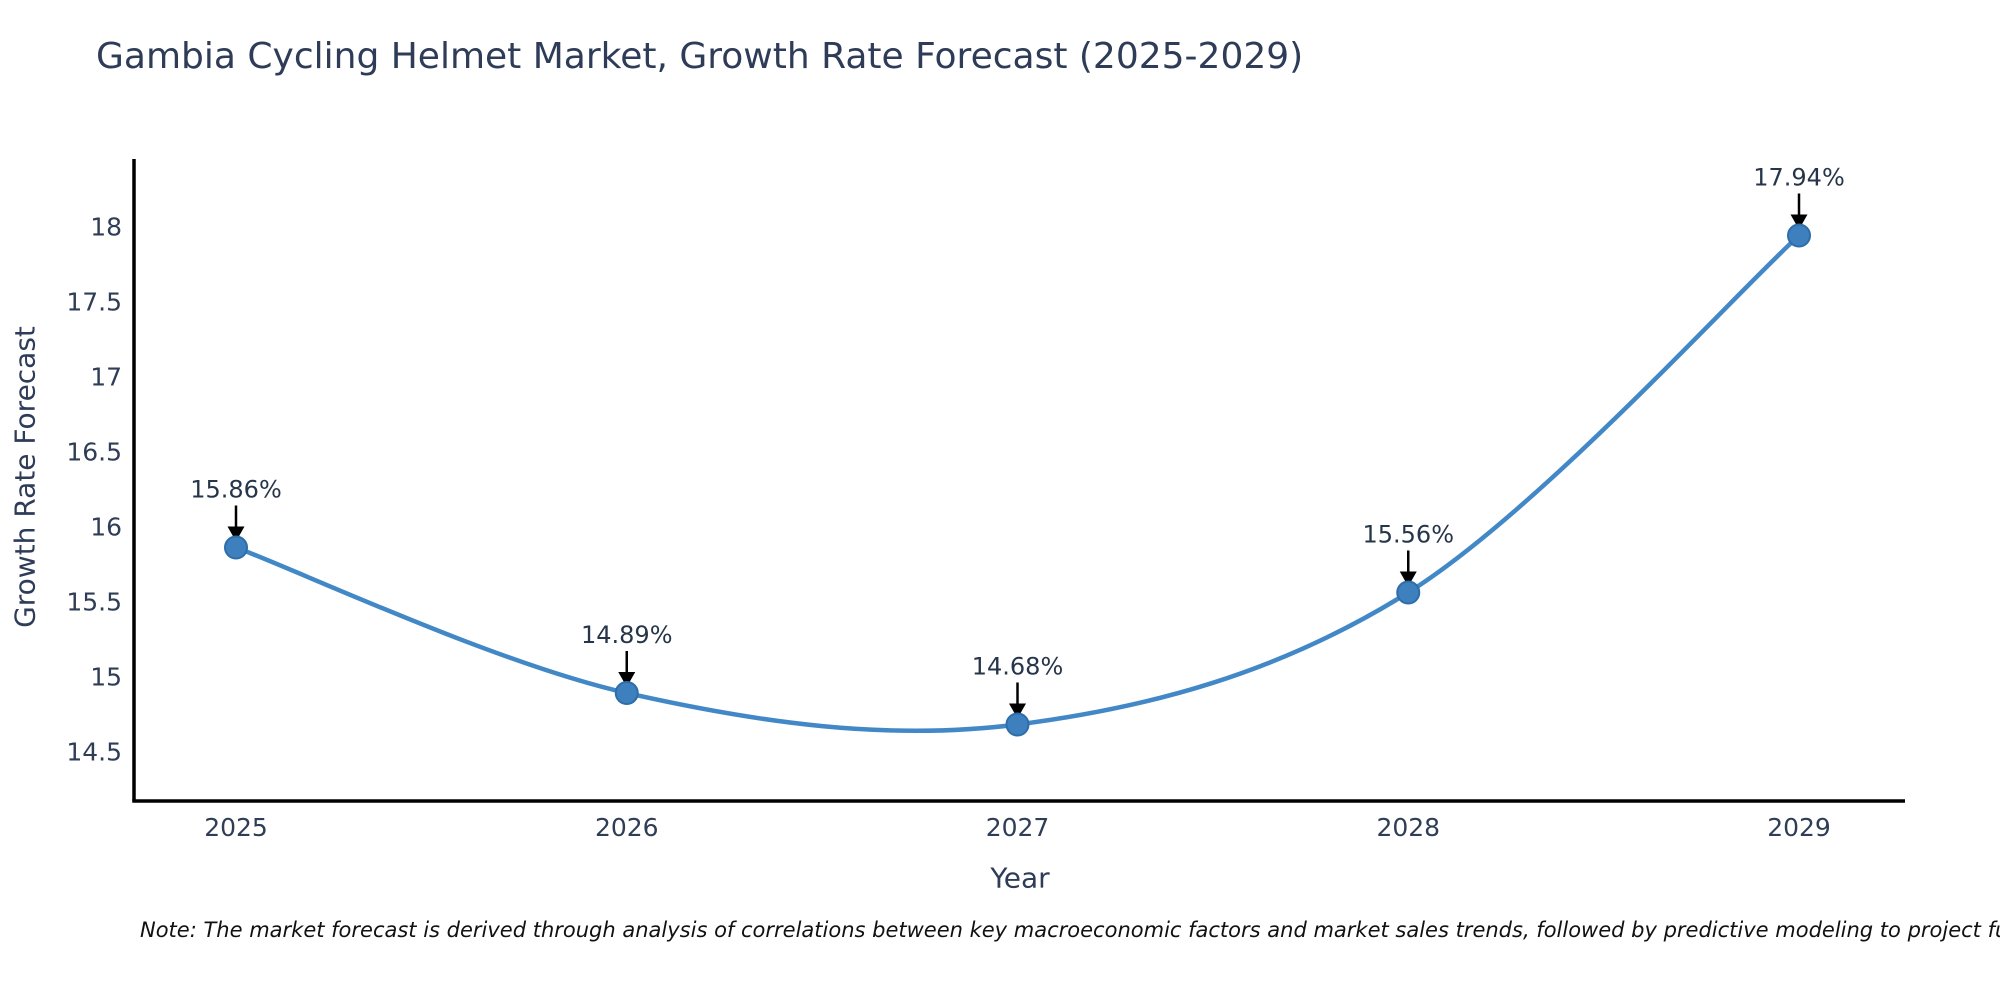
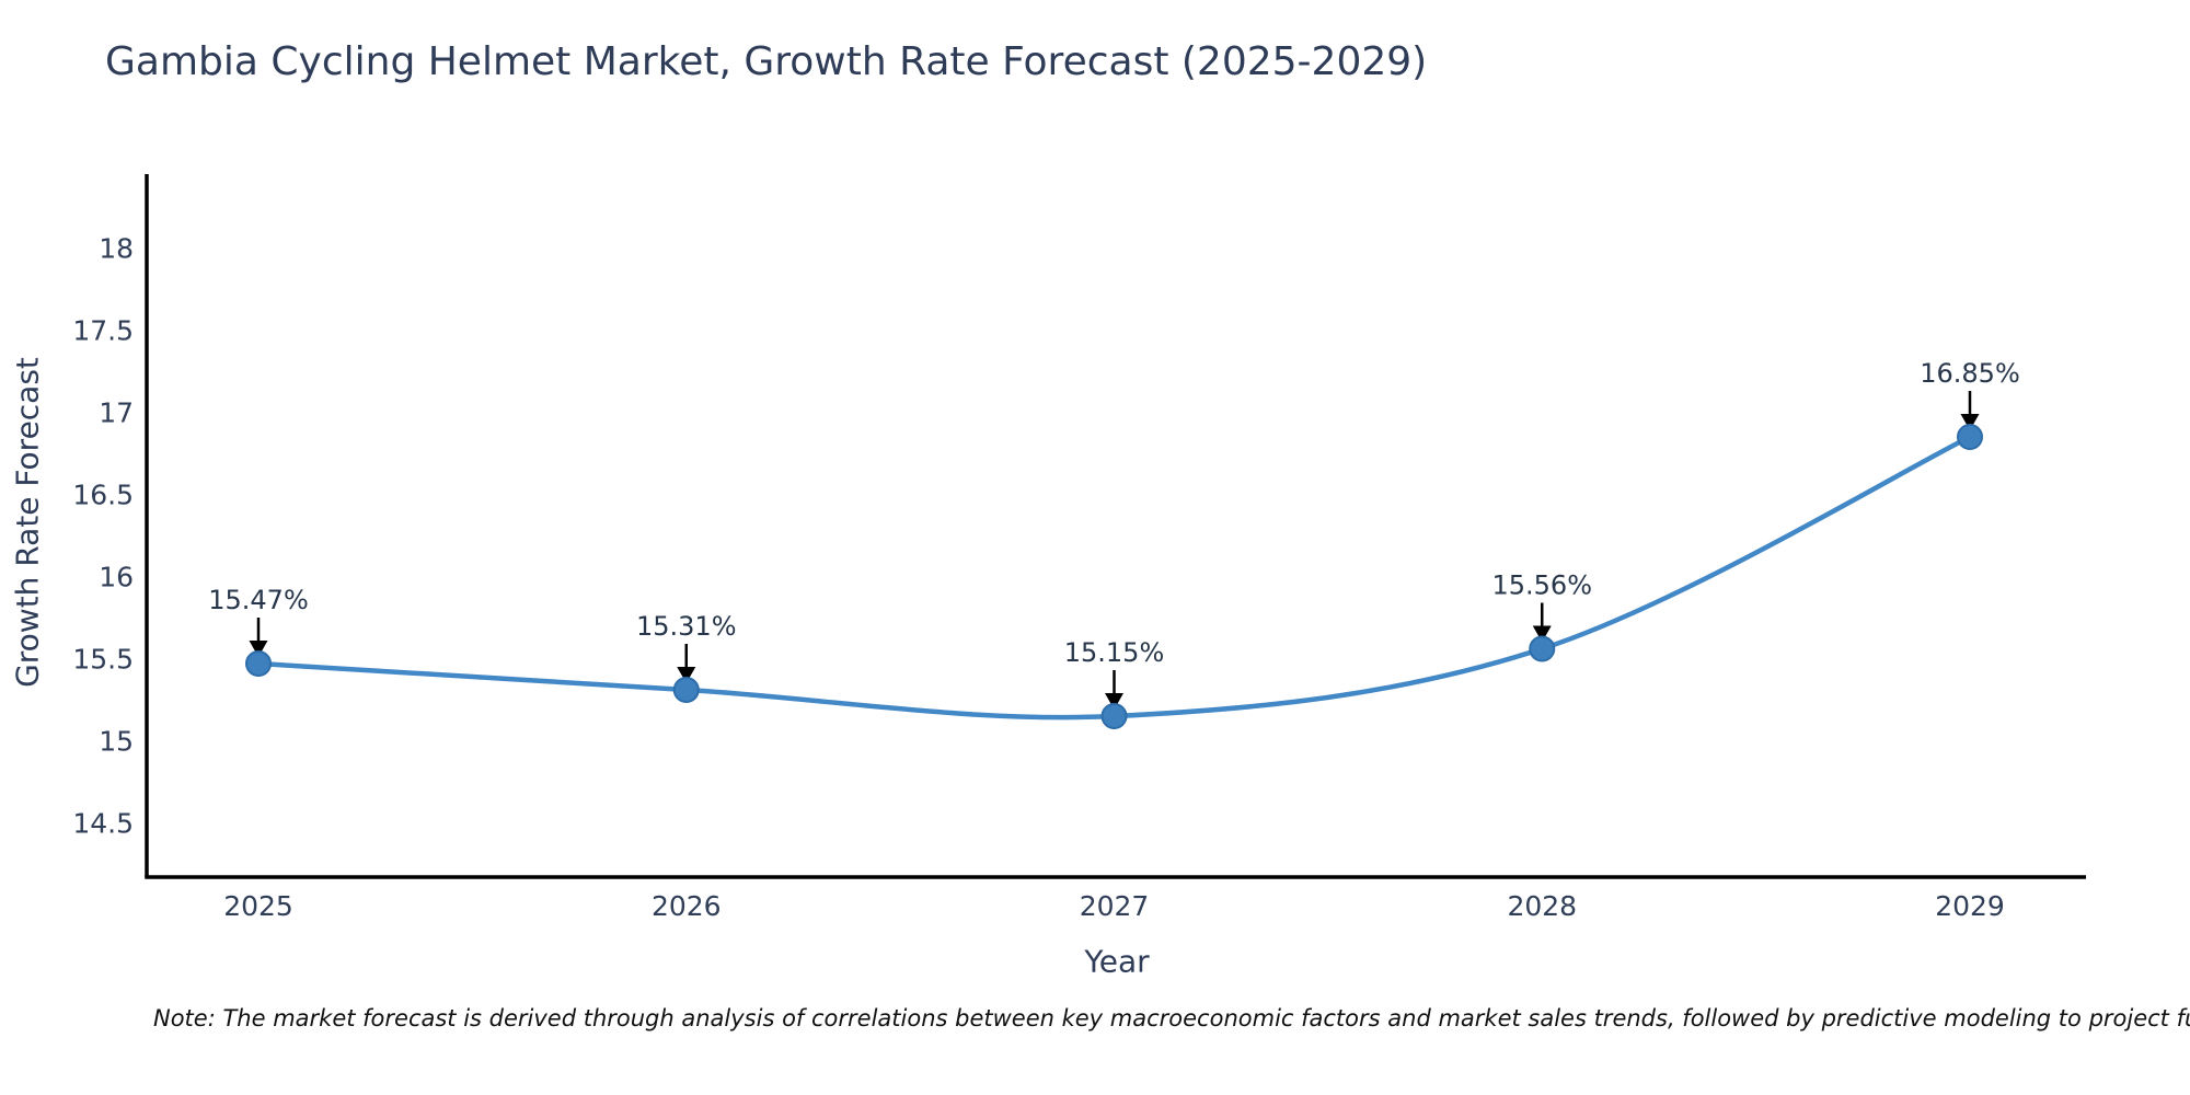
2025: 15.86% -> 15.47%
2026: 14.89% -> 15.31%
2027: 14.68% -> 15.15%
2029: 17.94% -> 16.85%
